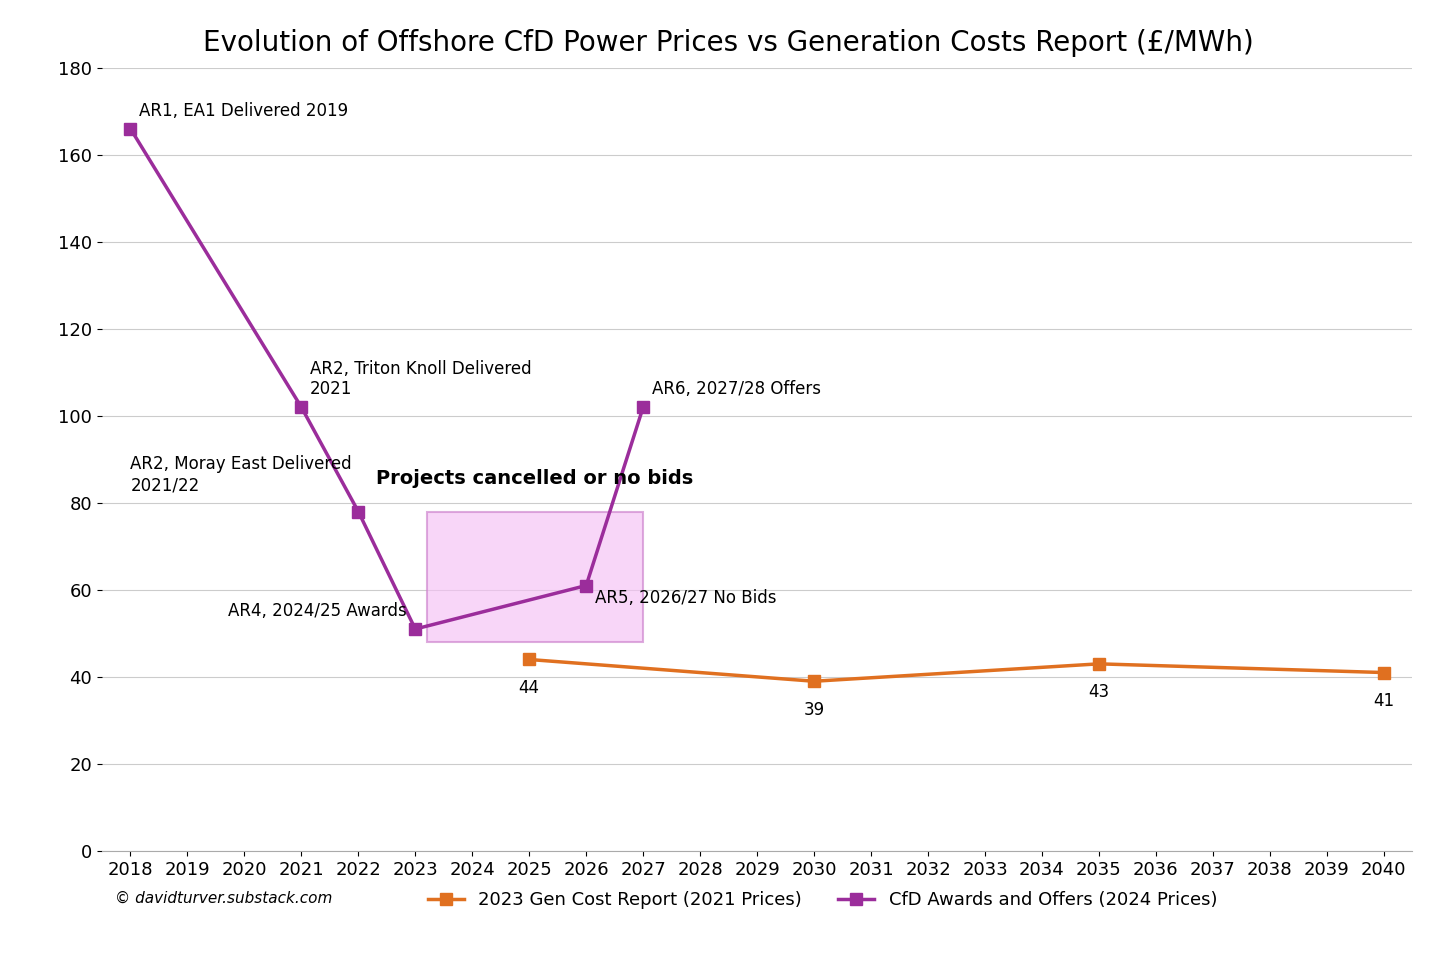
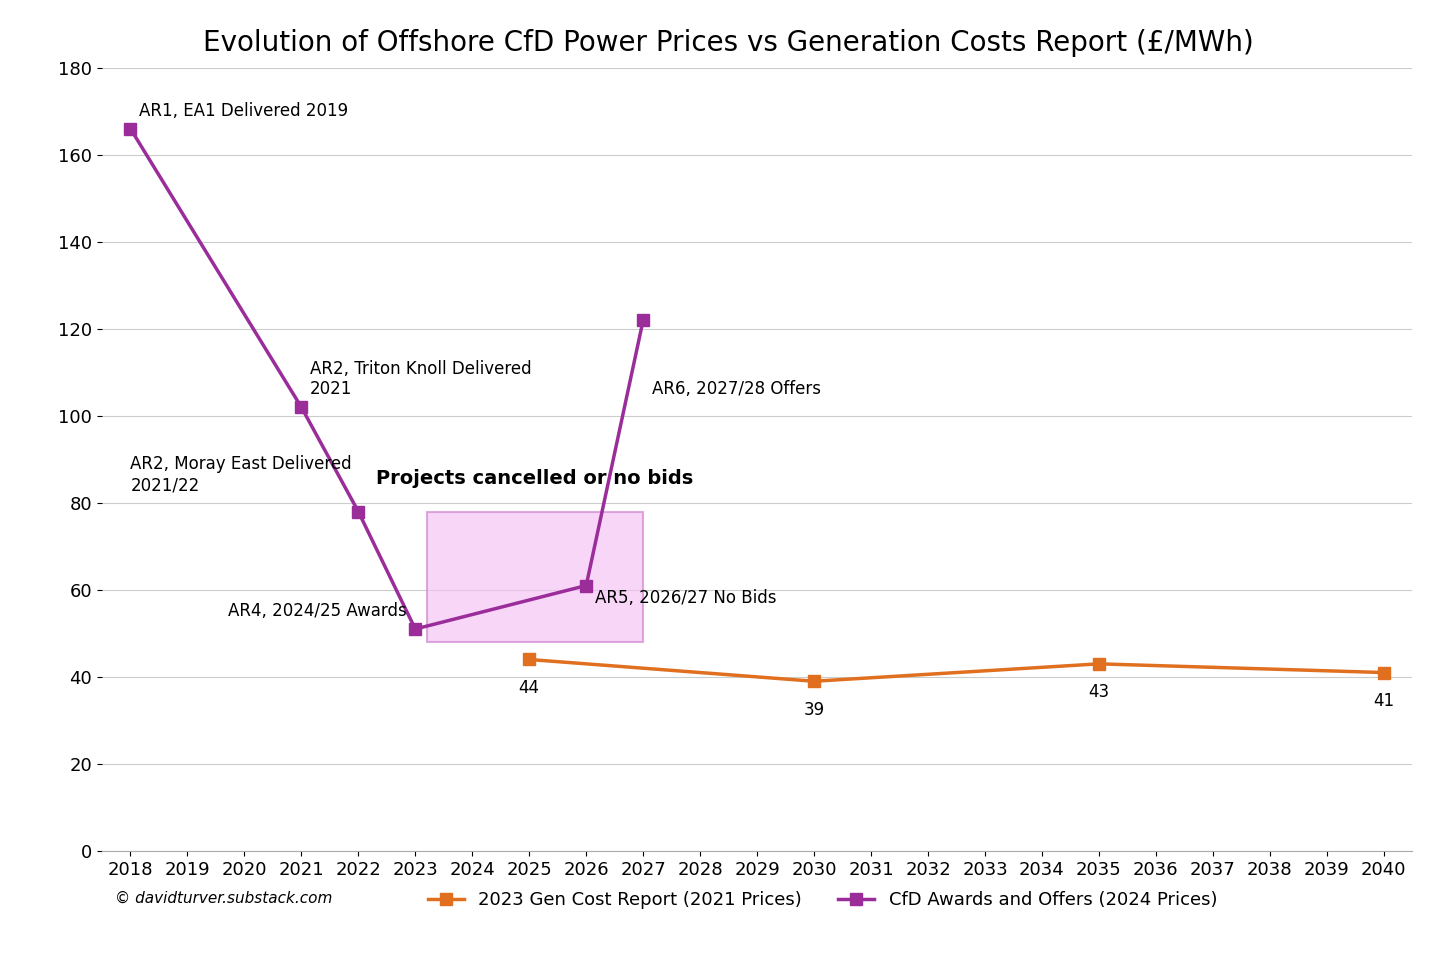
CfD Awards and Offers (2024 Prices)/2027: 102 -> 122
